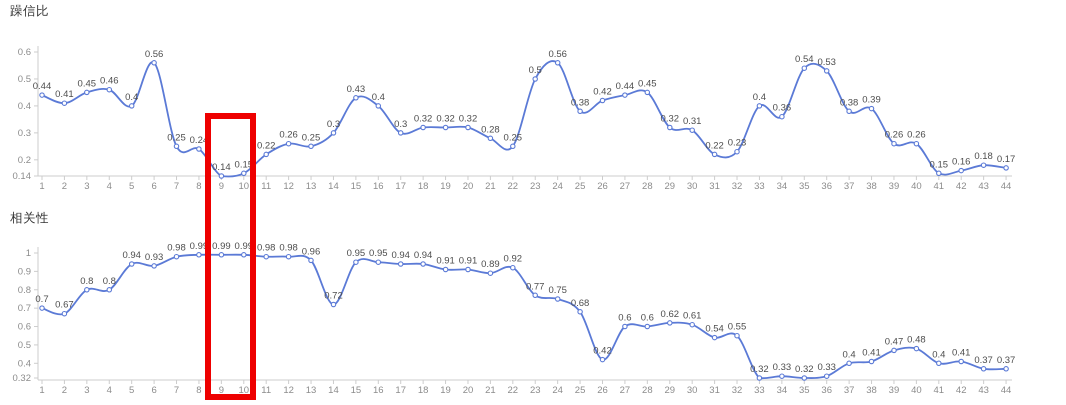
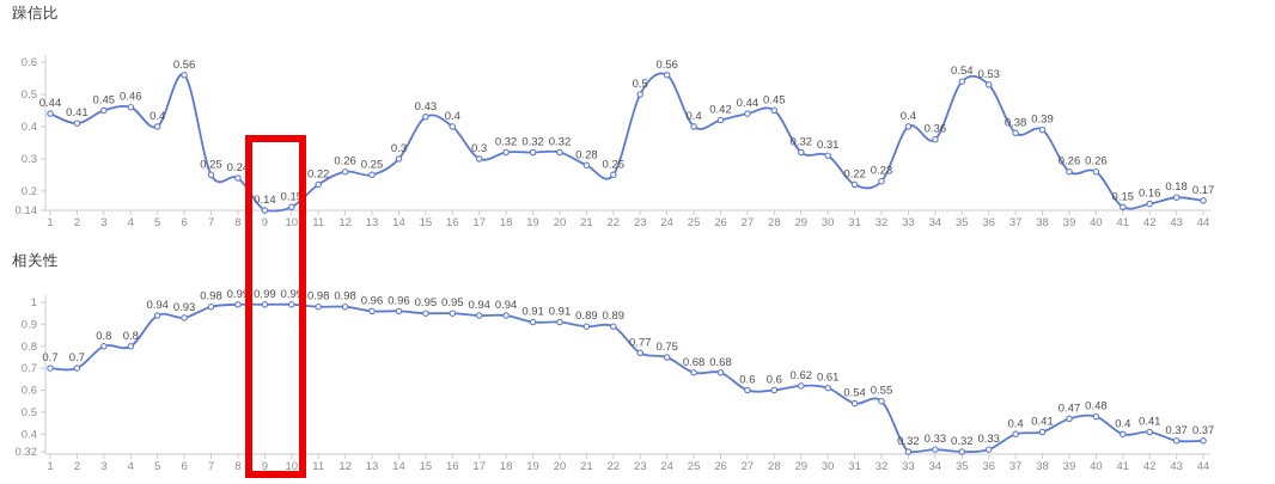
躁信比/25: 0.38 -> 0.4
相关性/2: 0.67 -> 0.7
相关性/14: 0.72 -> 0.96
相关性/22: 0.92 -> 0.89
相关性/26: 0.42 -> 0.68
